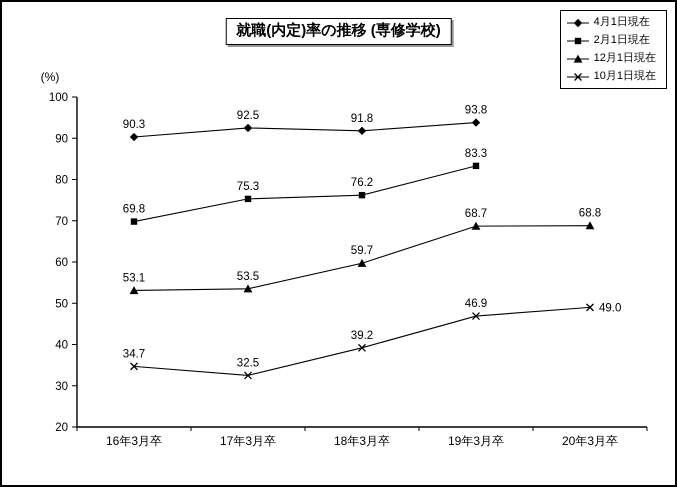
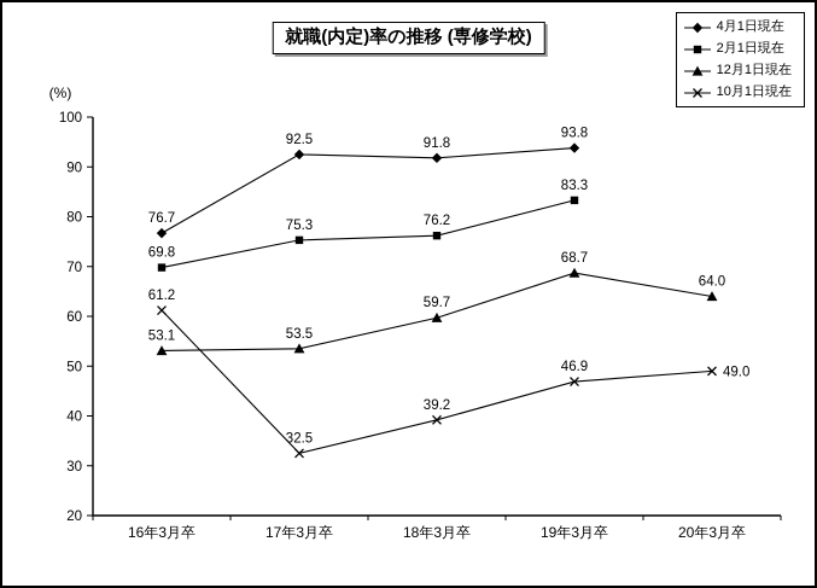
4月1日現在/16年3月卒: 90.3 -> 76.7
10月1日現在/16年3月卒: 34.7 -> 61.2
12月1日現在/20年3月卒: 68.8 -> 64.0
